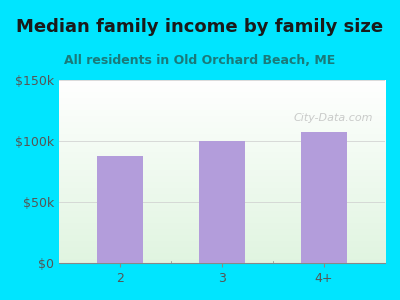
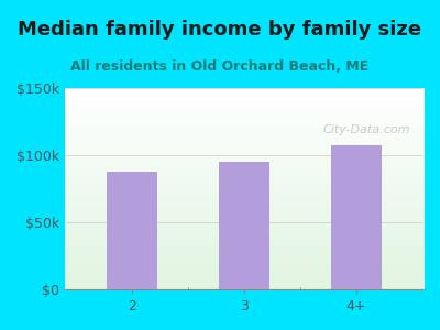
3: $100k -> $95k
